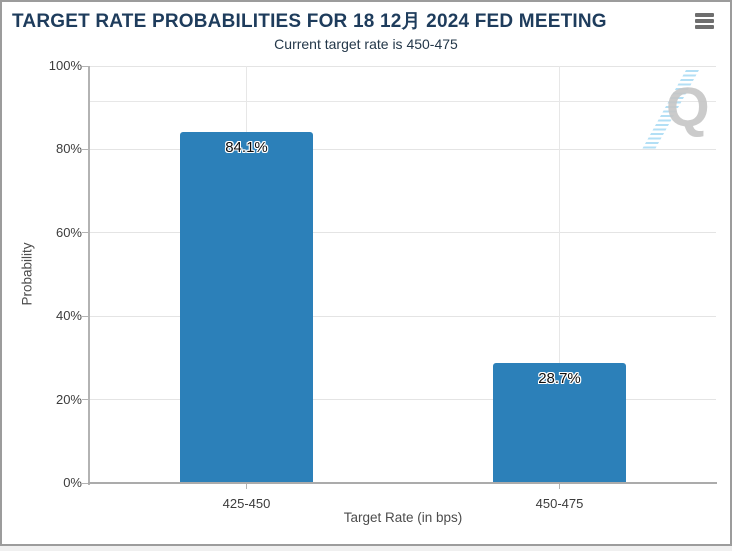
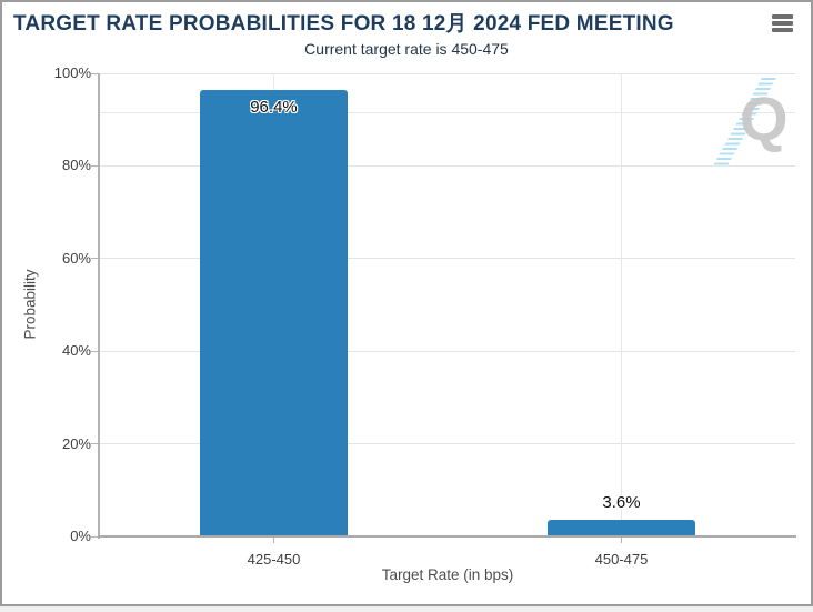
425-450: 84.1% -> 96.4%
450-475: 28.7% -> 3.6%
